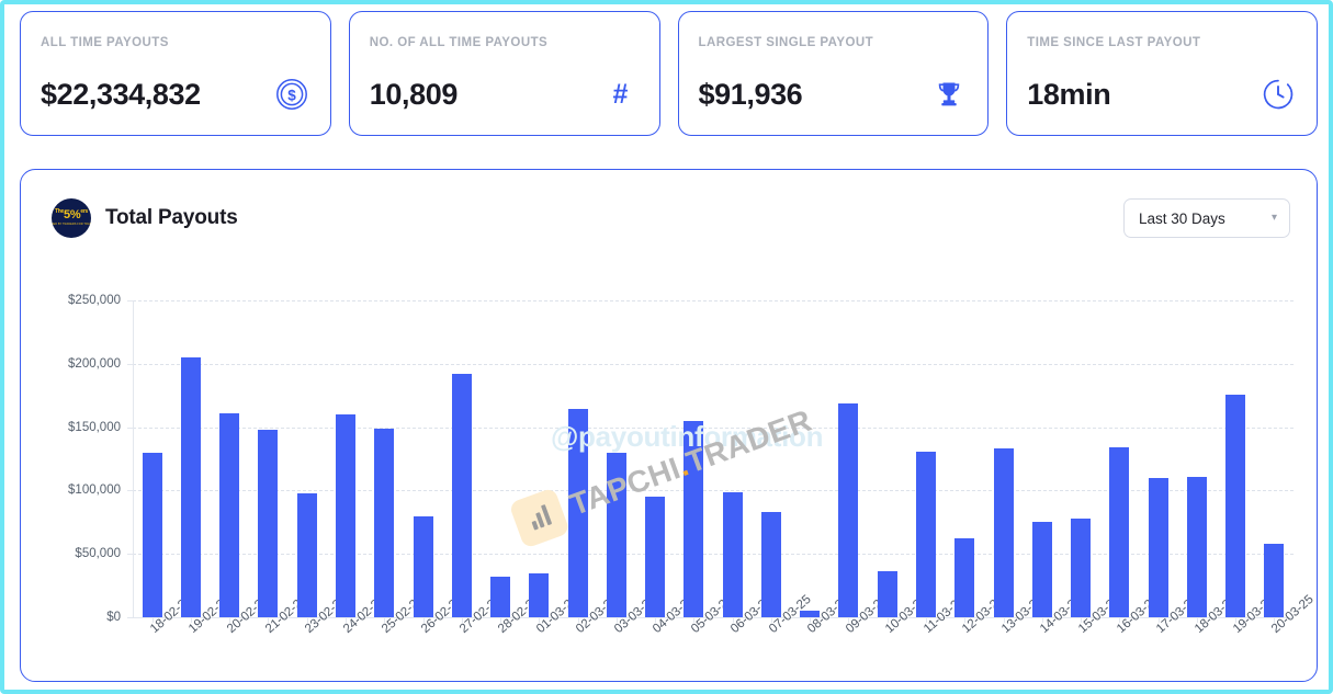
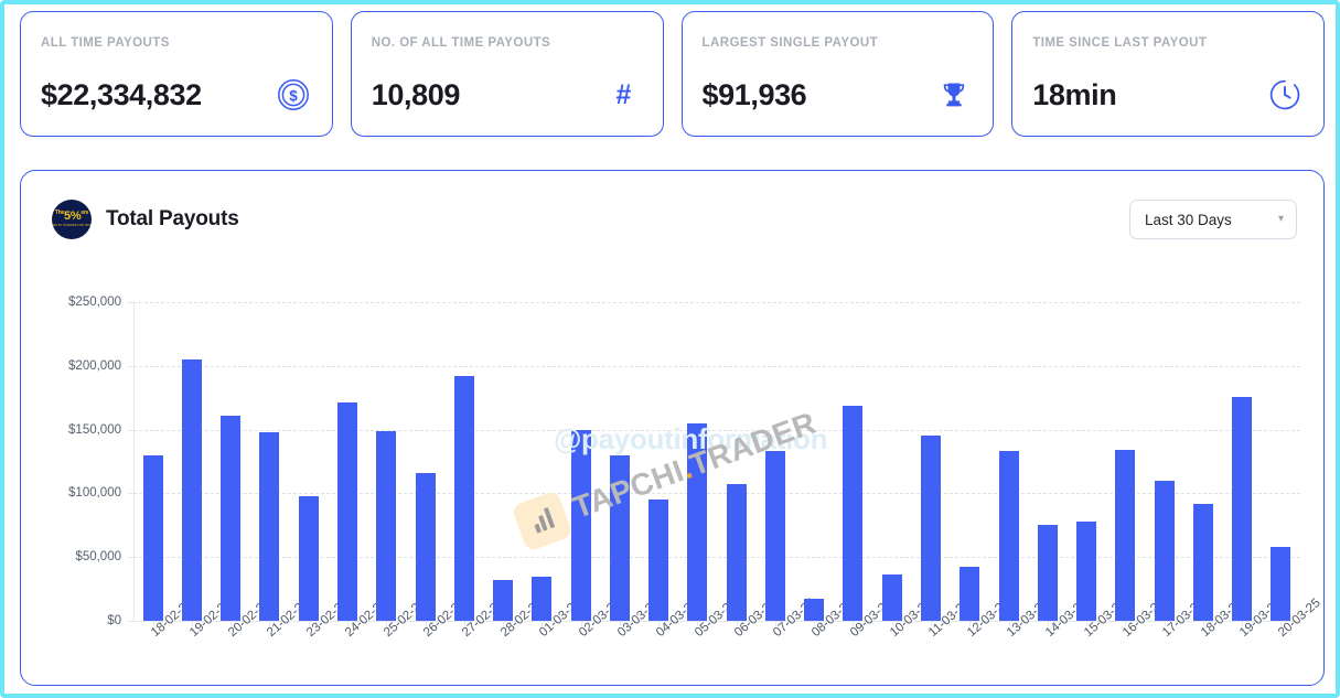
24-02-25: $160000 -> $171000
26-02-25: $80000 -> $116000
02-03-25: $164000 -> $150000
06-03-25: $99000 -> $107000
07-03-25: $83000 -> $133000
08-03-25: $5000 -> $17000
11-03-25: $131000 -> $145000
12-03-25: $62000 -> $42000
18-03-25: $111000 -> $92000
